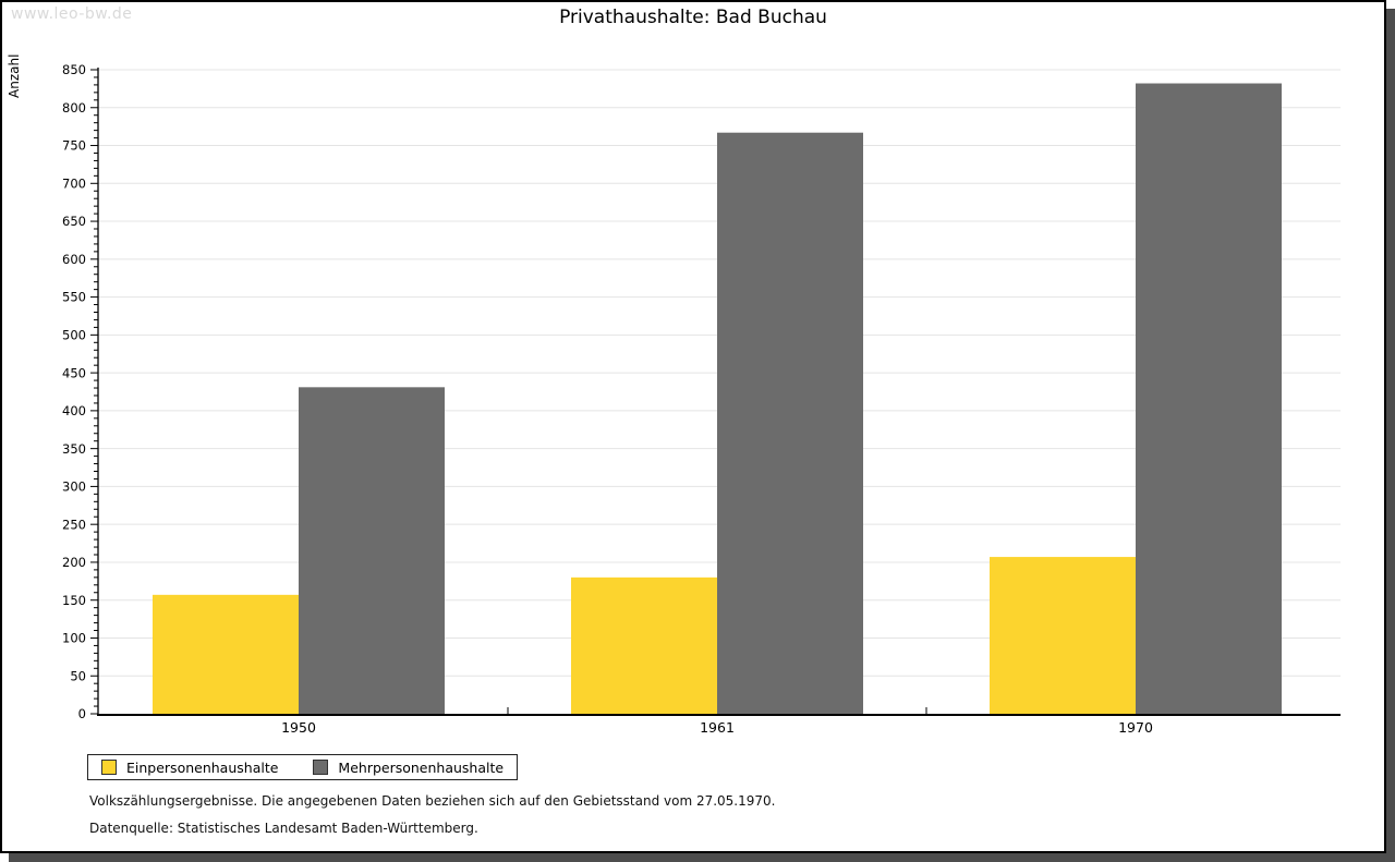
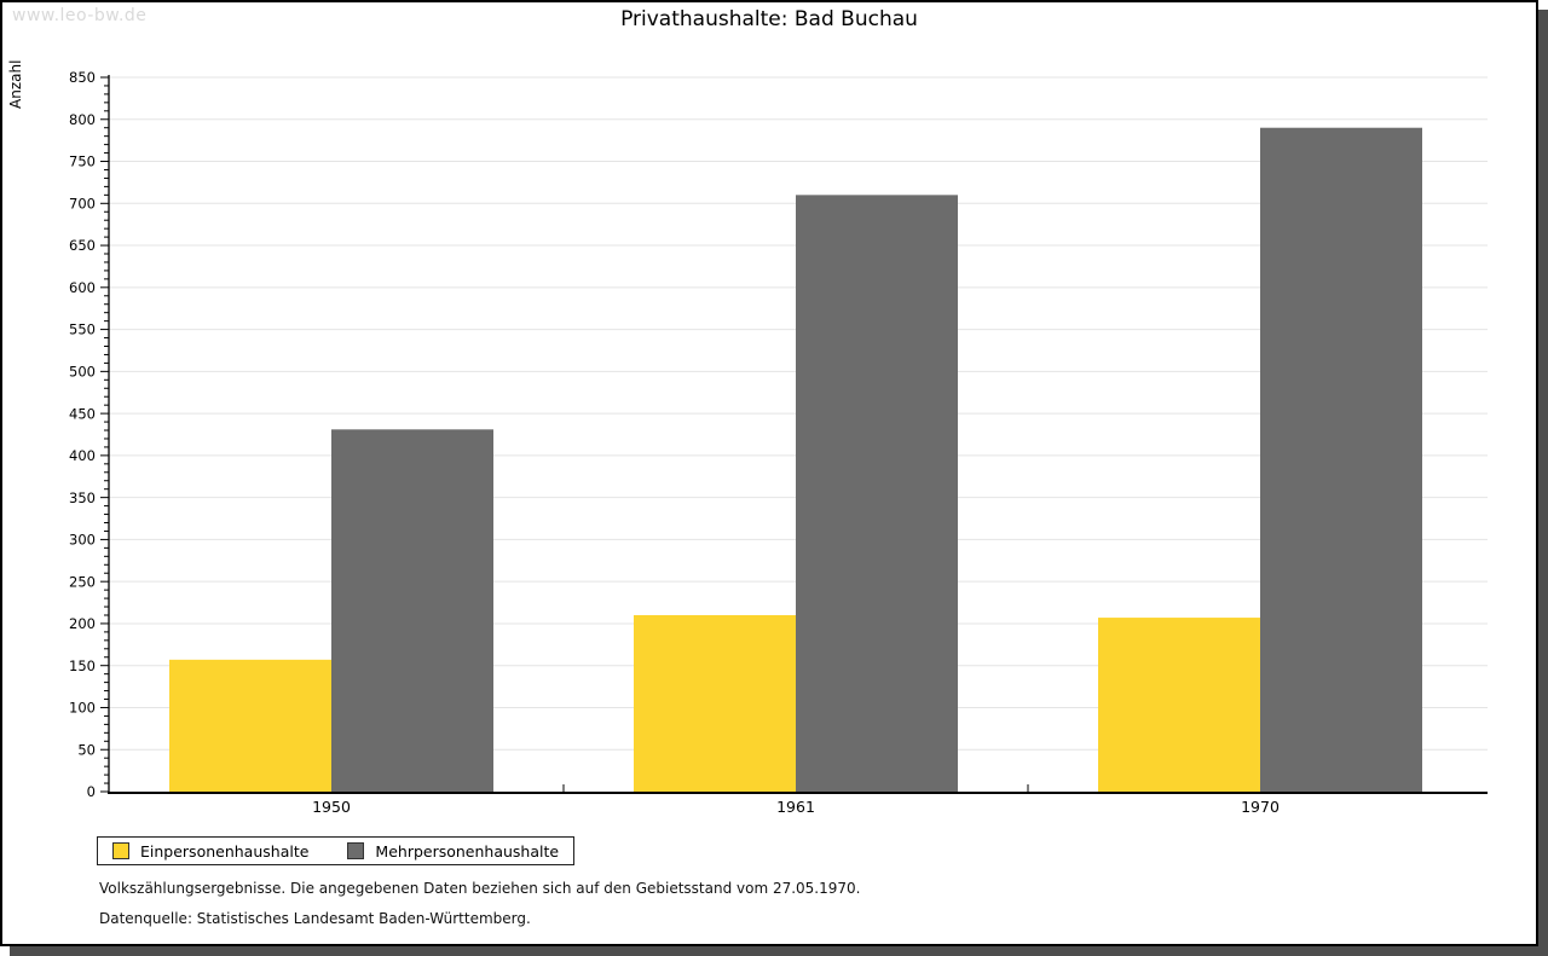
Einpersonenhaushalte/1961: 180 -> 210
Mehrpersonenhaushalte/1961: 770 -> 710
Mehrpersonenhaushalte/1970: 830 -> 790
